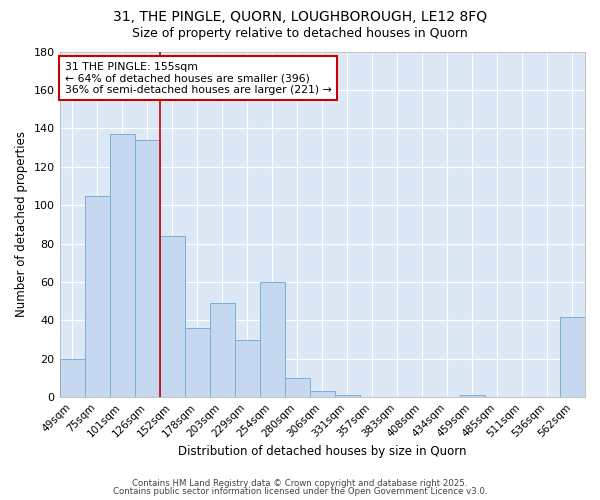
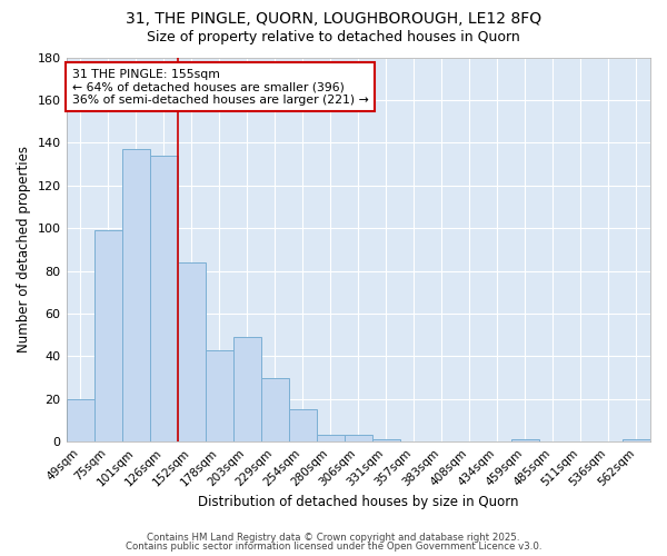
75sqm: 105 -> 99
178sqm: 36 -> 43
254sqm: 60 -> 15
280sqm: 10 -> 3
562sqm: 42 -> 1
